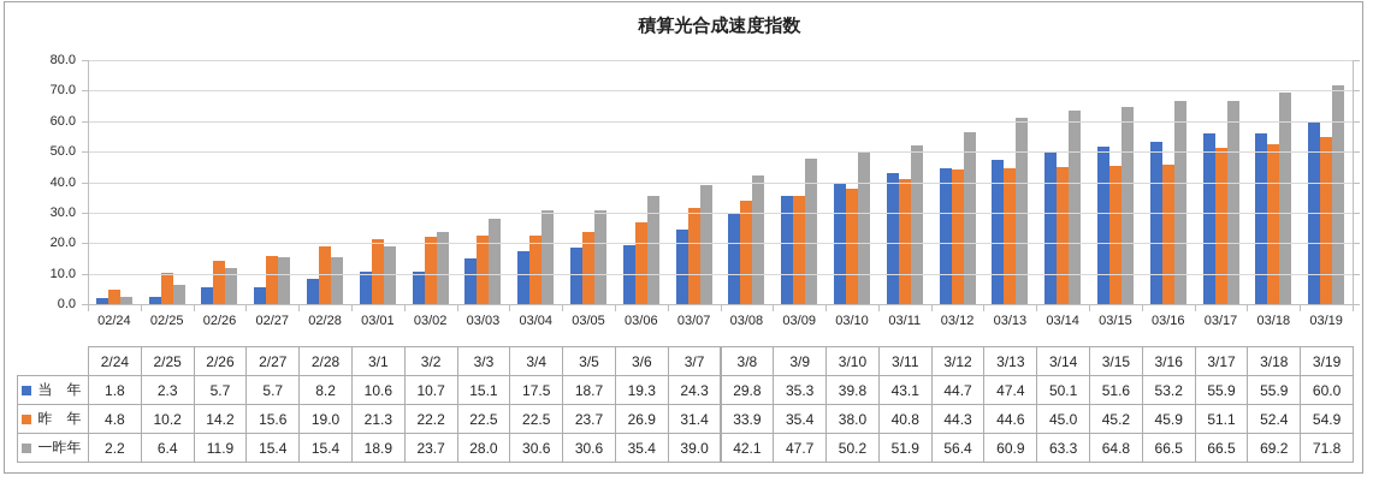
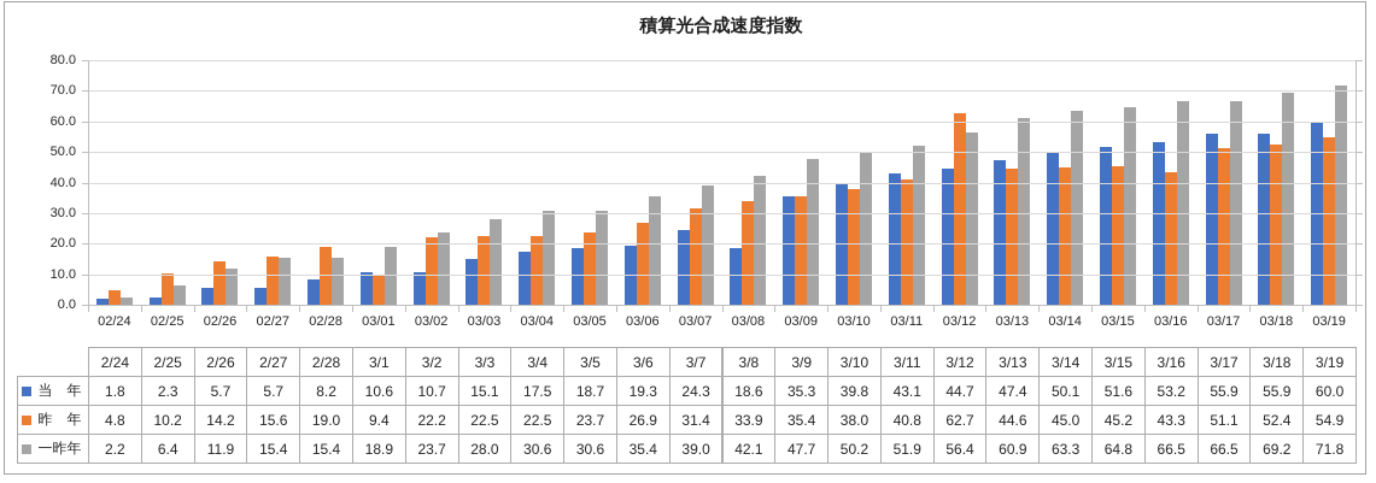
昨 年/03/01: 21.3 -> 9.4
当 年/03/08: 29.8 -> 18.6
昨 年/03/12: 44.3 -> 62.7
昨 年/03/16: 45.9 -> 43.3
